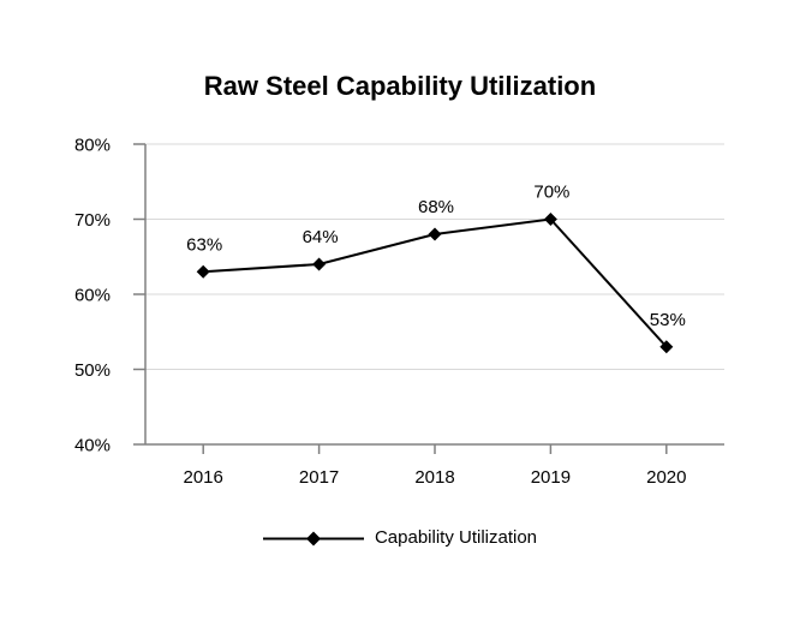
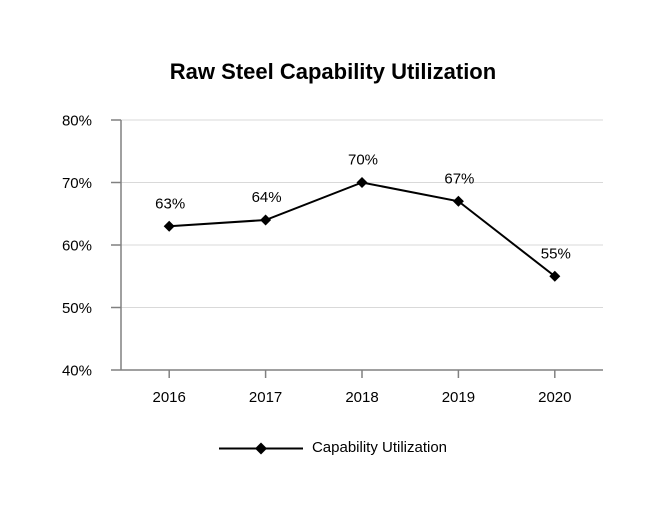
2018: 68% -> 70%
2019: 70% -> 67%
2020: 53% -> 55%
